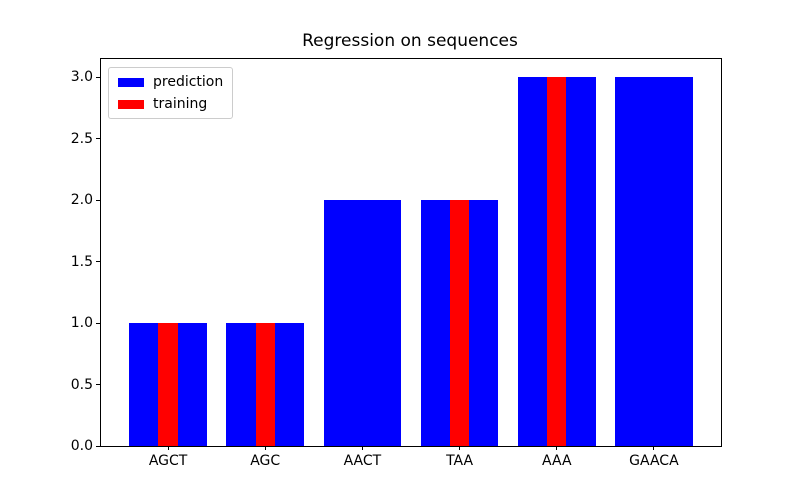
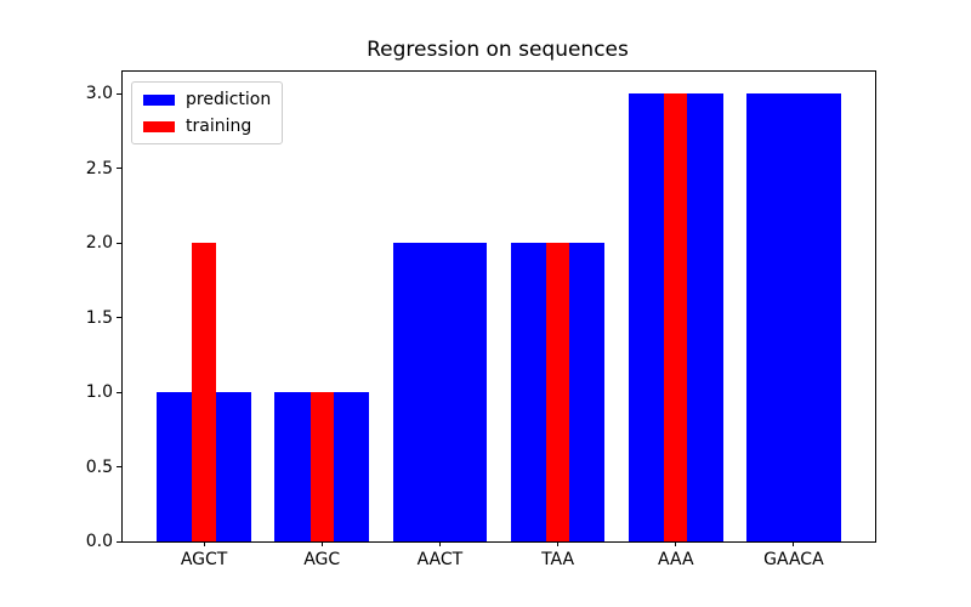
training/AGCT: 1 -> 2
